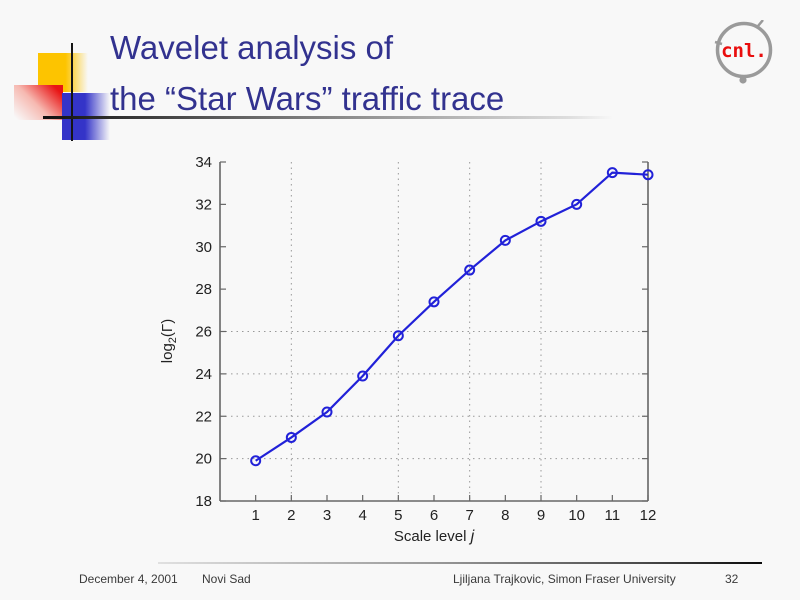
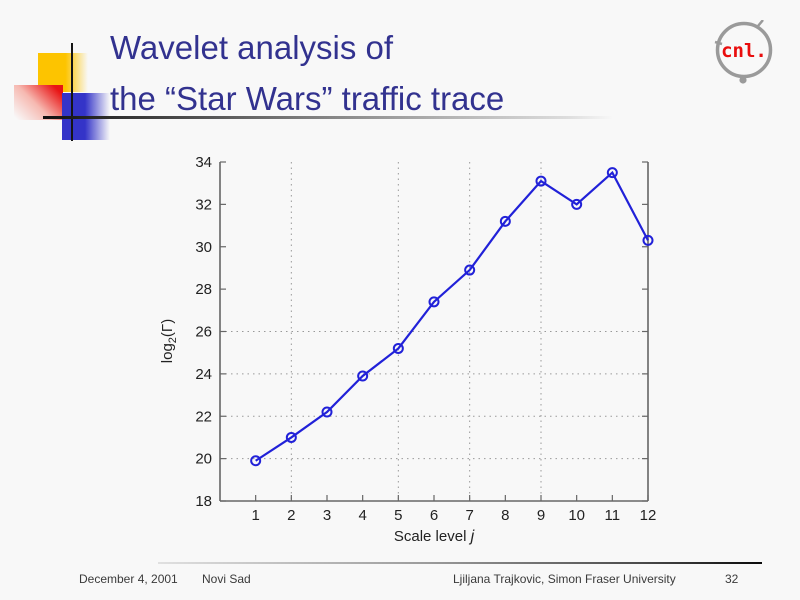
5: 25.8 -> 25.2
8: 30.3 -> 31.2
9: 31.2 -> 33.1
12: 33.4 -> 30.3
